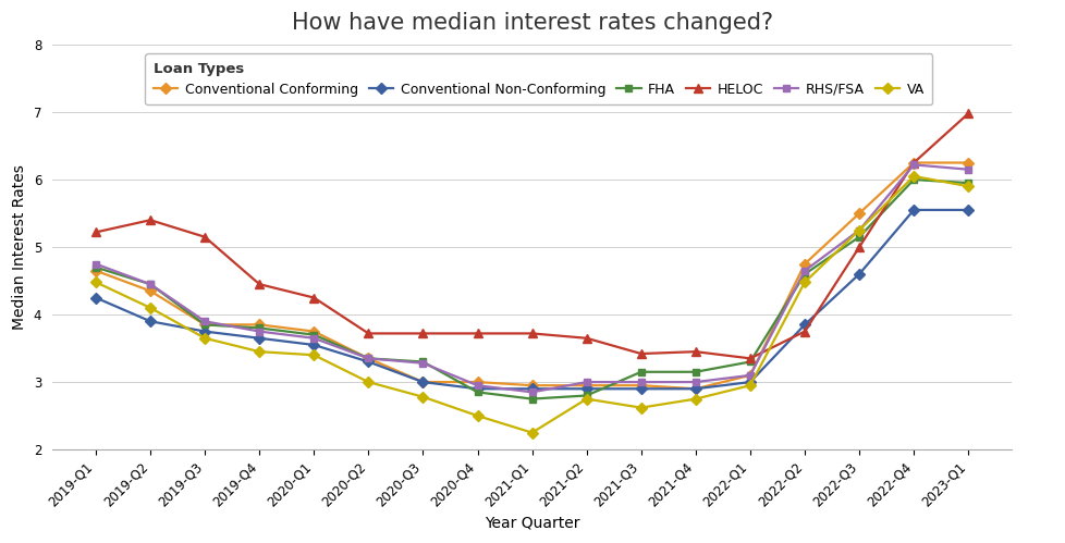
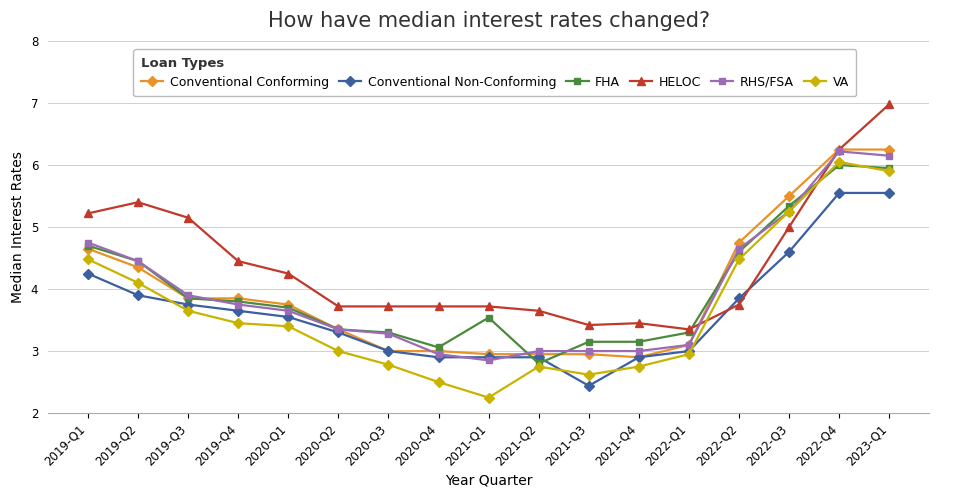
FHA/2020-Q4: 2.85 -> 3.06
FHA/2021-Q1: 2.75 -> 3.54
Conventional Non-Conforming/2021-Q3: 2.90 -> 2.44
FHA/2022-Q3: 5.15 -> 5.34
